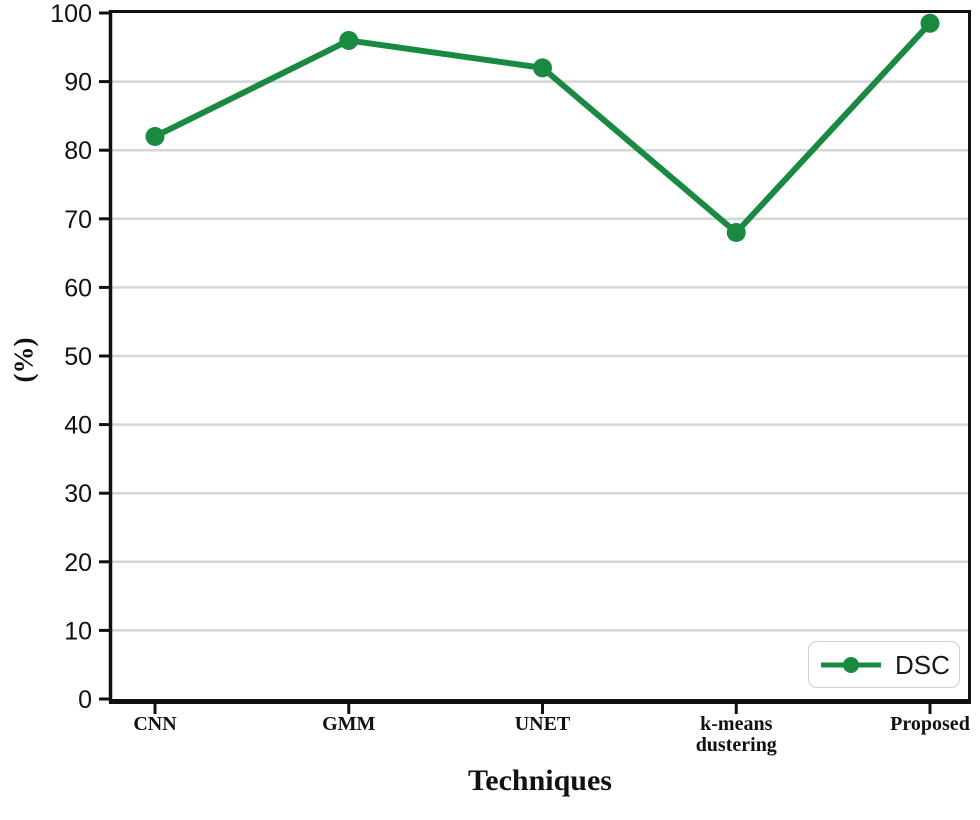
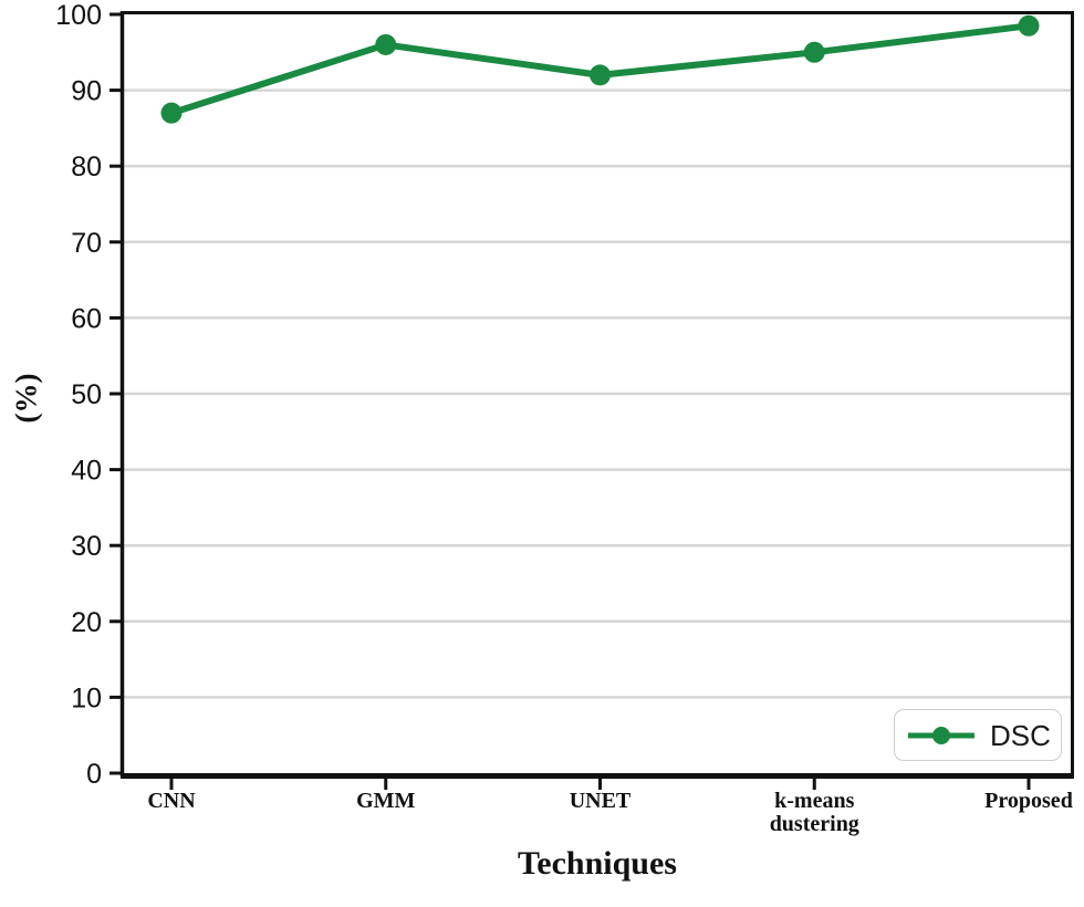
CNN: 82 -> 87
k-means dustering: 68 -> 95
